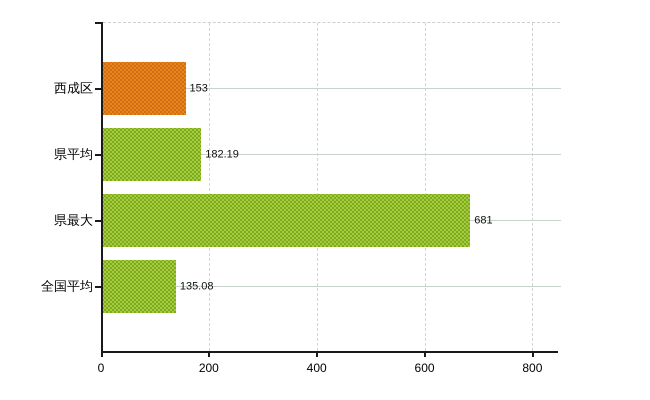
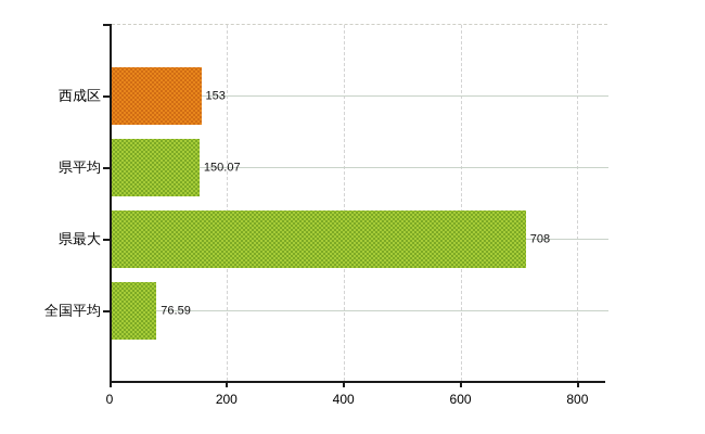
県平均: 182.19 -> 150.07
県最大: 681 -> 708
全国平均: 135.08 -> 76.59
